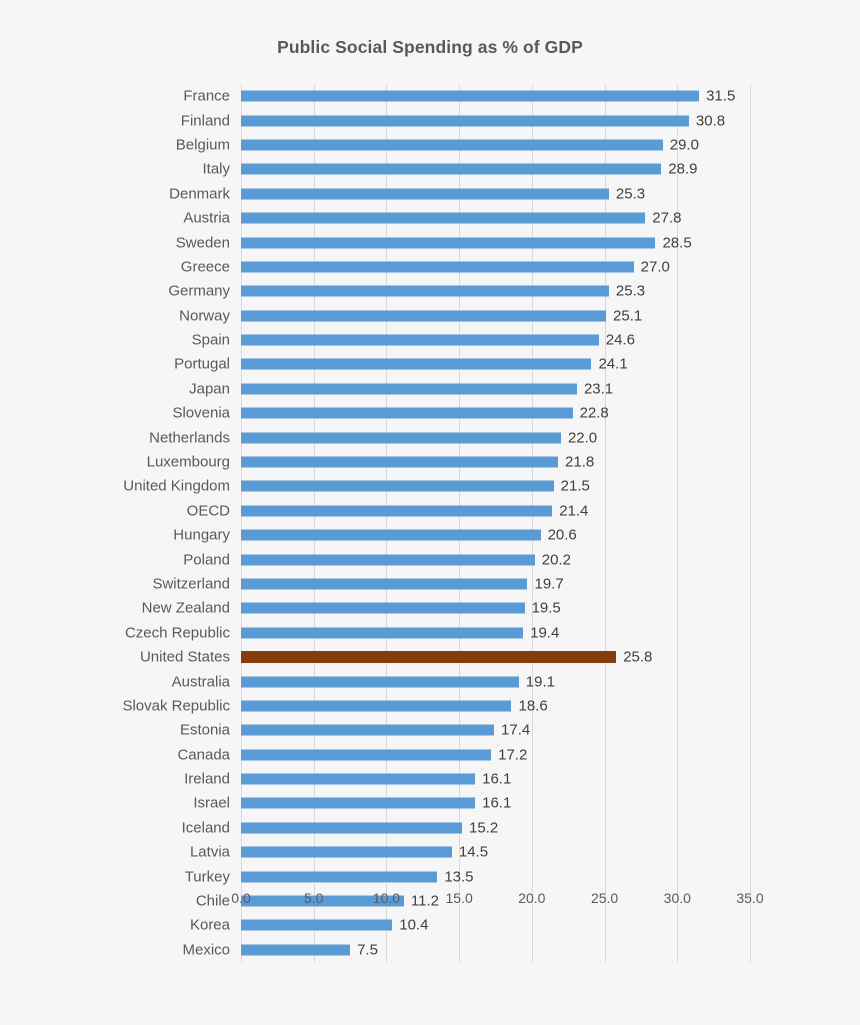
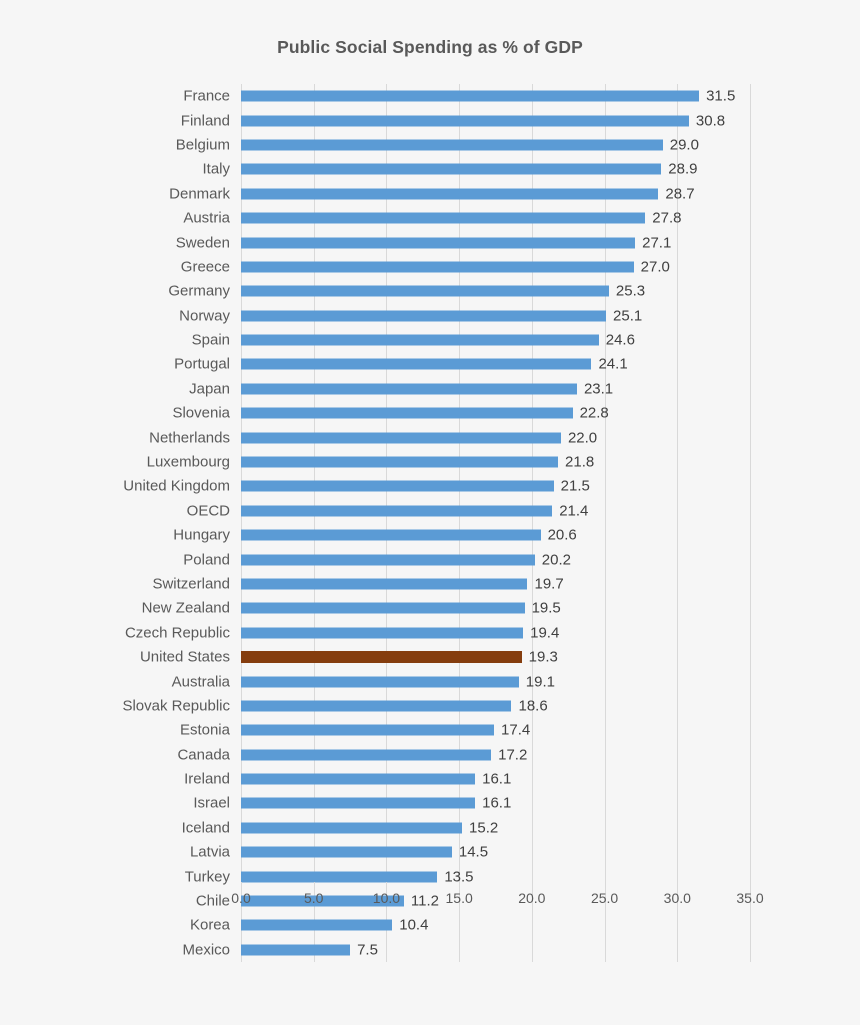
Denmark: 25.3 -> 28.7
Sweden: 28.5 -> 27.1
United States: 25.8 -> 19.3
